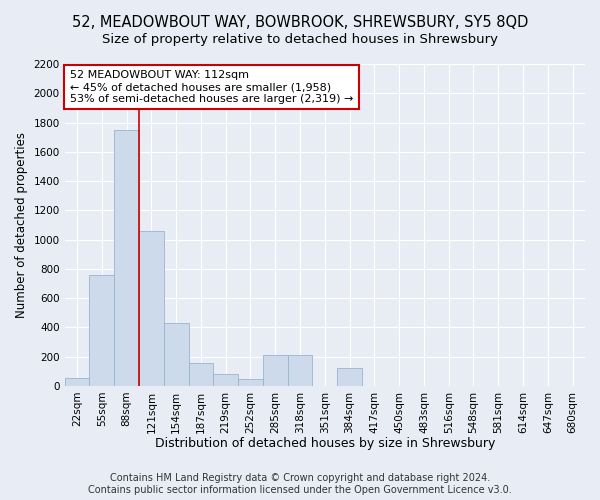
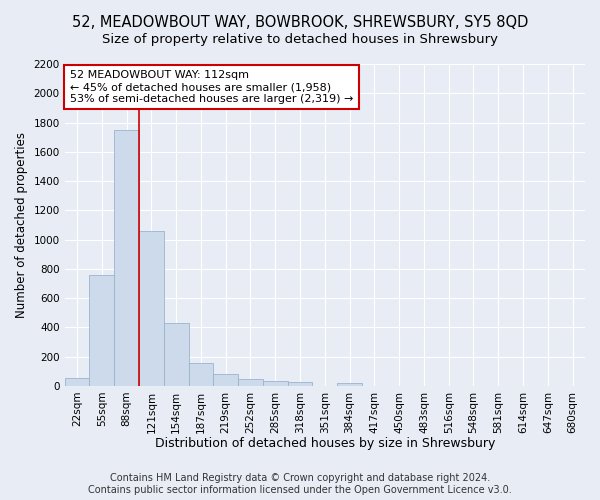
285sqm: 210 -> 40
318sqm: 210 -> 20
384sqm: 120 -> 20
